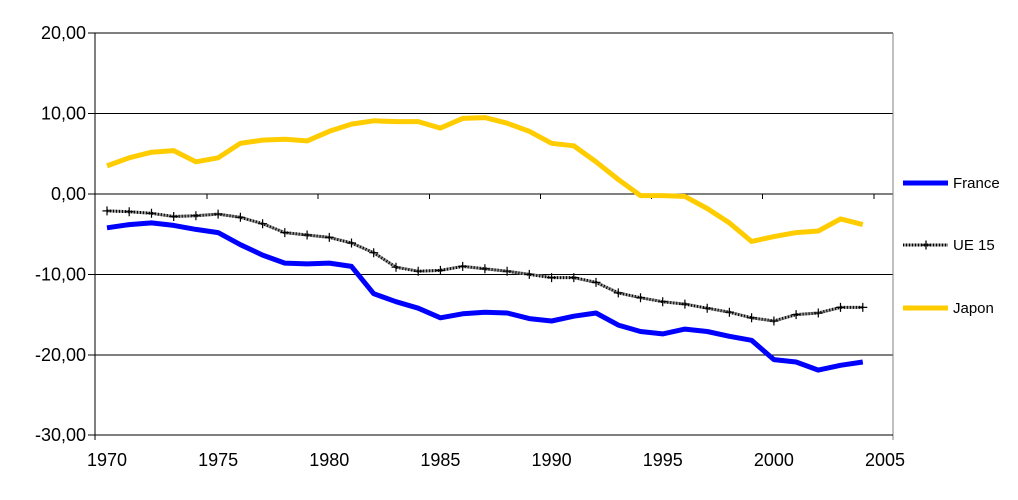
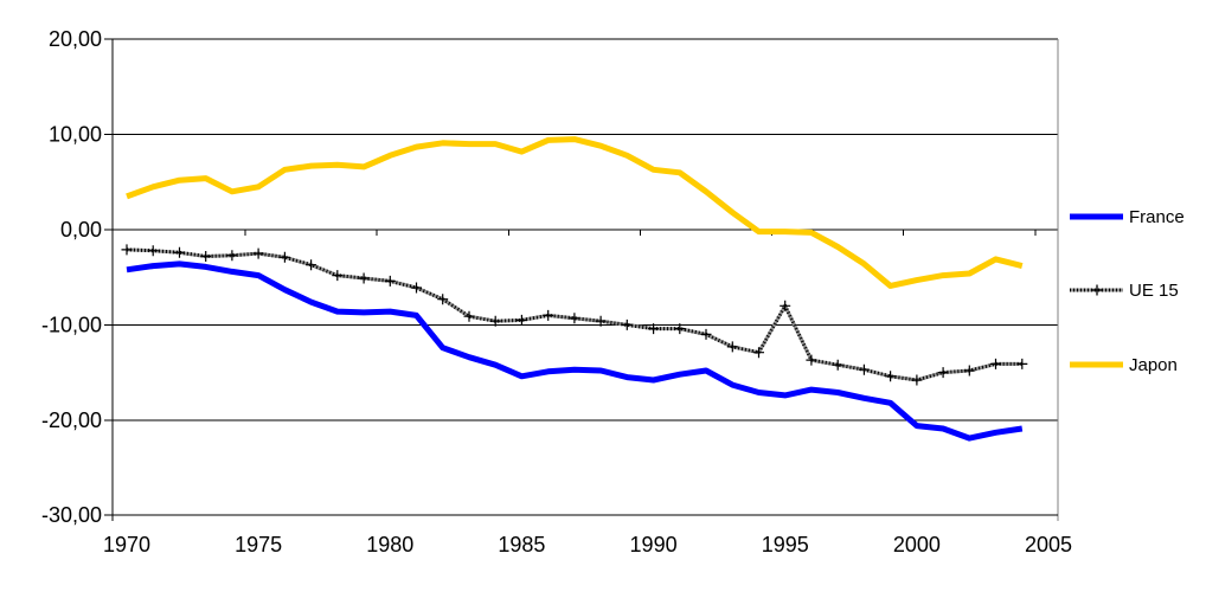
UE 15/1995: -13 -> -8
